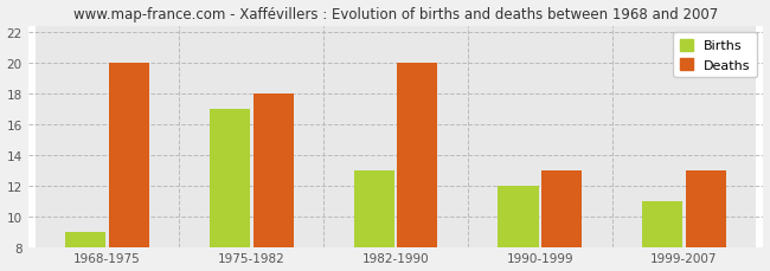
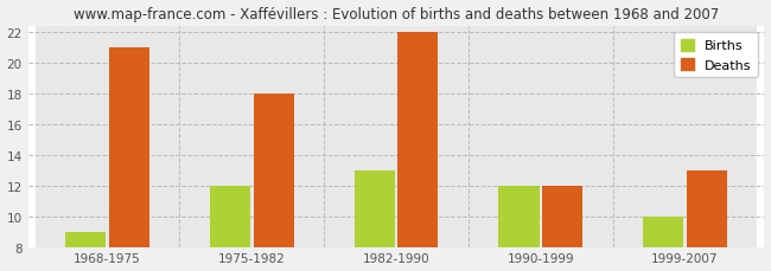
Deaths/1968-1975: 20 -> 21
Births/1975-1982: 17 -> 12
Deaths/1982-1990: 20 -> 22
Deaths/1990-1999: 13 -> 12
Births/1999-2007: 11 -> 10
